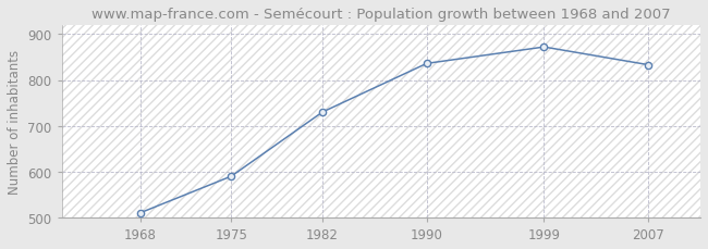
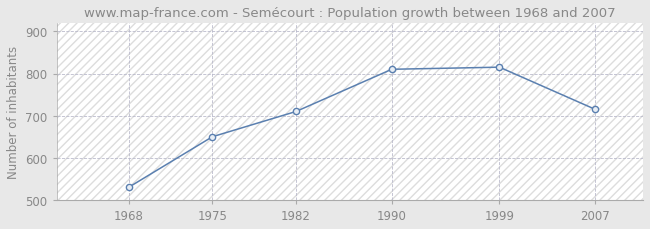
1968: 510 -> 530
1975: 590 -> 650
1982: 730 -> 710
1990: 836 -> 810
1999: 872 -> 815
2007: 833 -> 715
